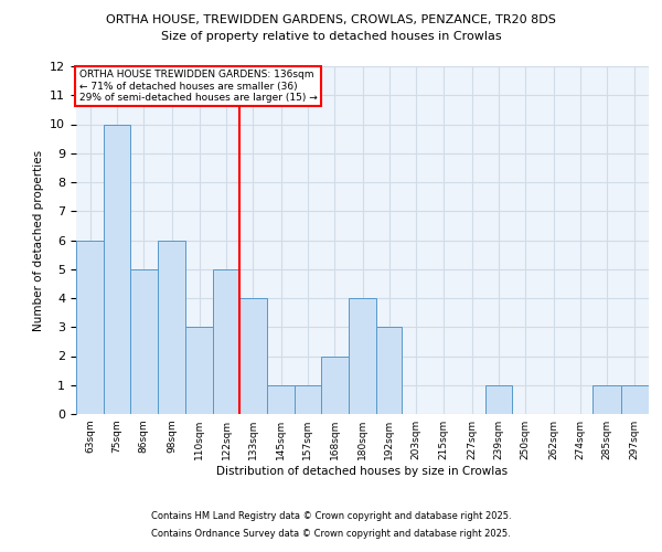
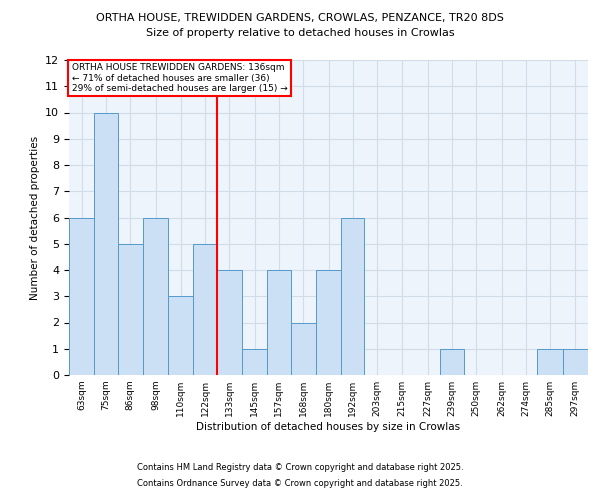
157sqm: 1 -> 4
192sqm: 3 -> 6
